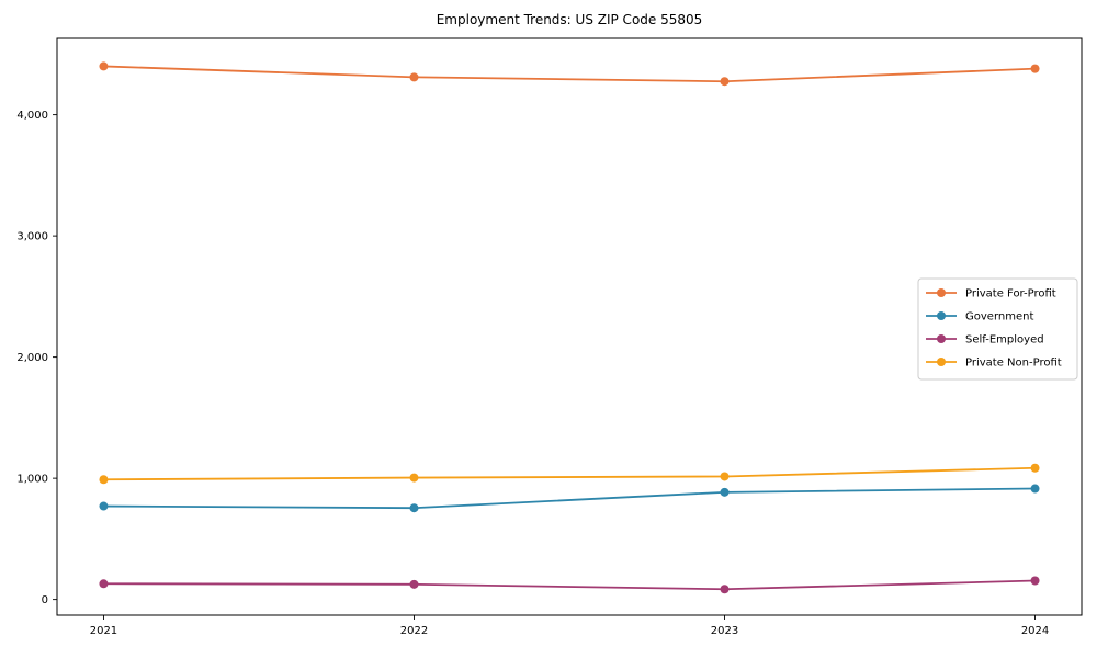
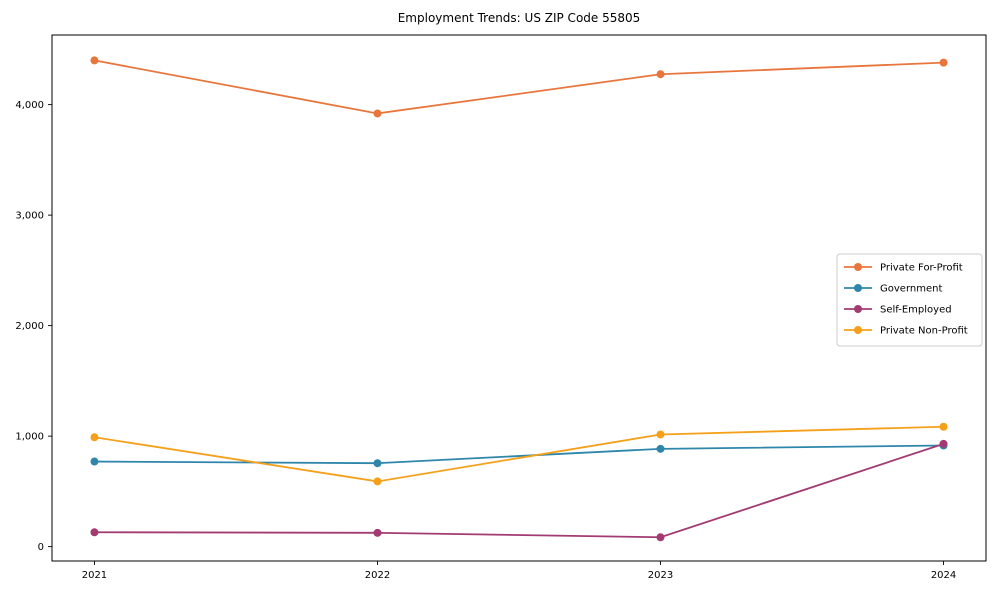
Private For-Profit/2022: 4310 -> 3920
Private Non-Profit/2022: 1000 -> 590
Self-Employed/2024: 160 -> 930
